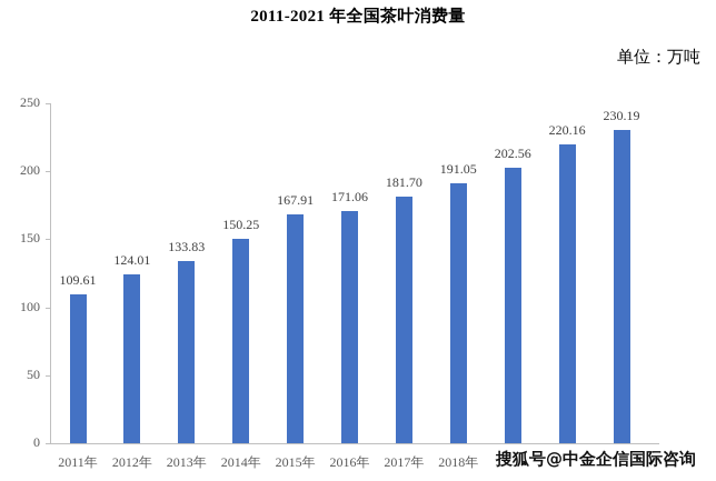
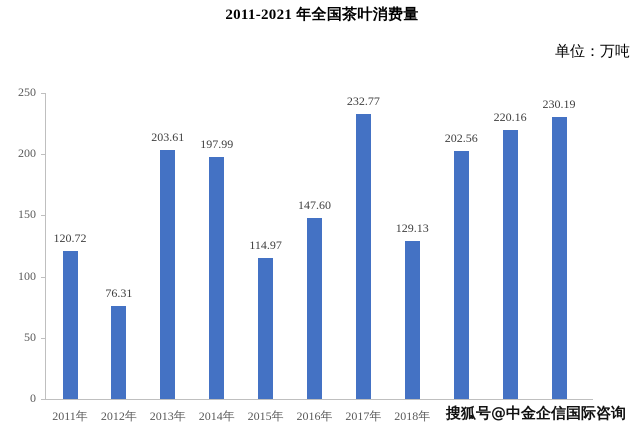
2011年: 109.61 -> 120.72
2012年: 124.01 -> 76.31
2013年: 133.83 -> 203.61
2014年: 150.25 -> 197.99
2015年: 167.91 -> 114.97
2016年: 171.06 -> 147.60
2017年: 181.70 -> 232.77
2018年: 191.05 -> 129.13
